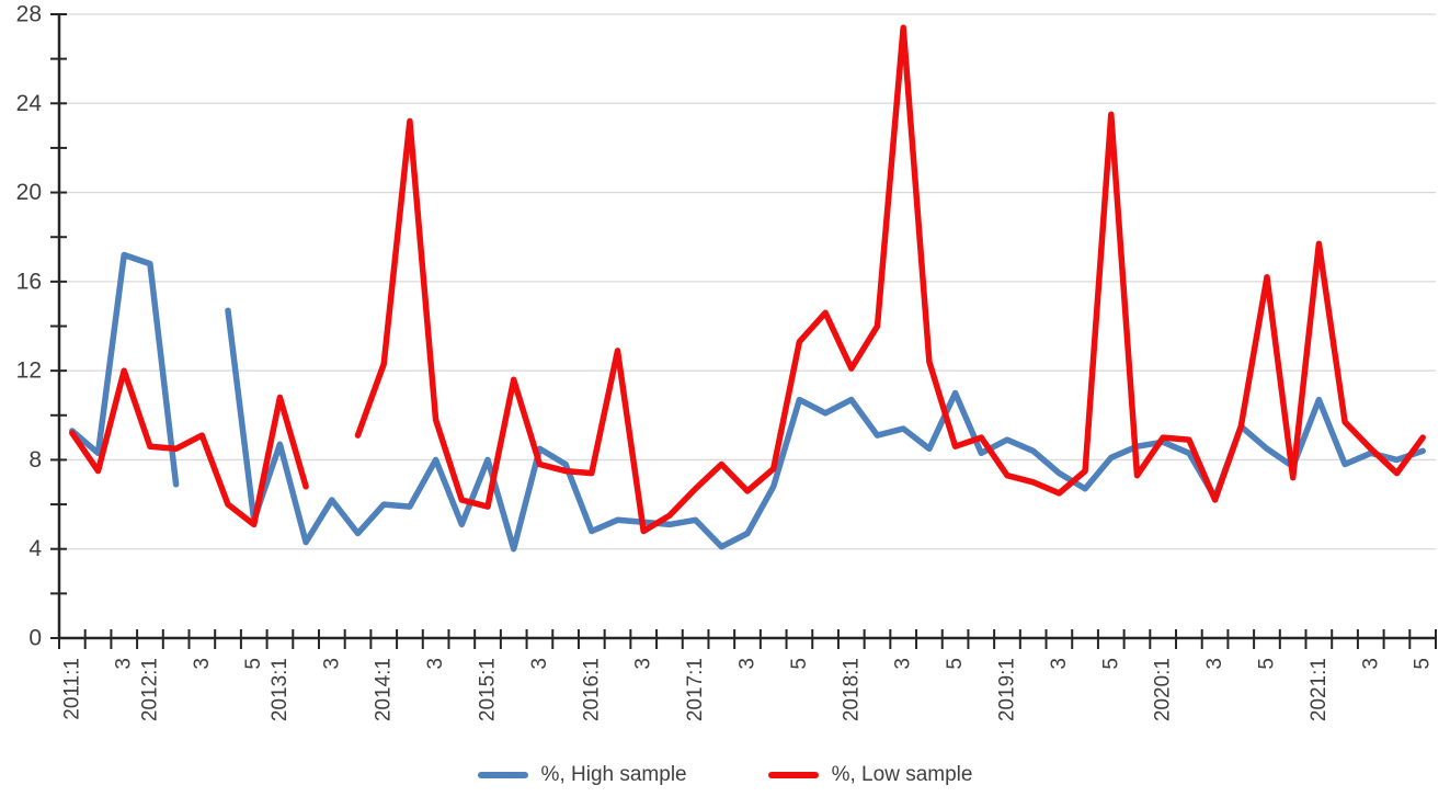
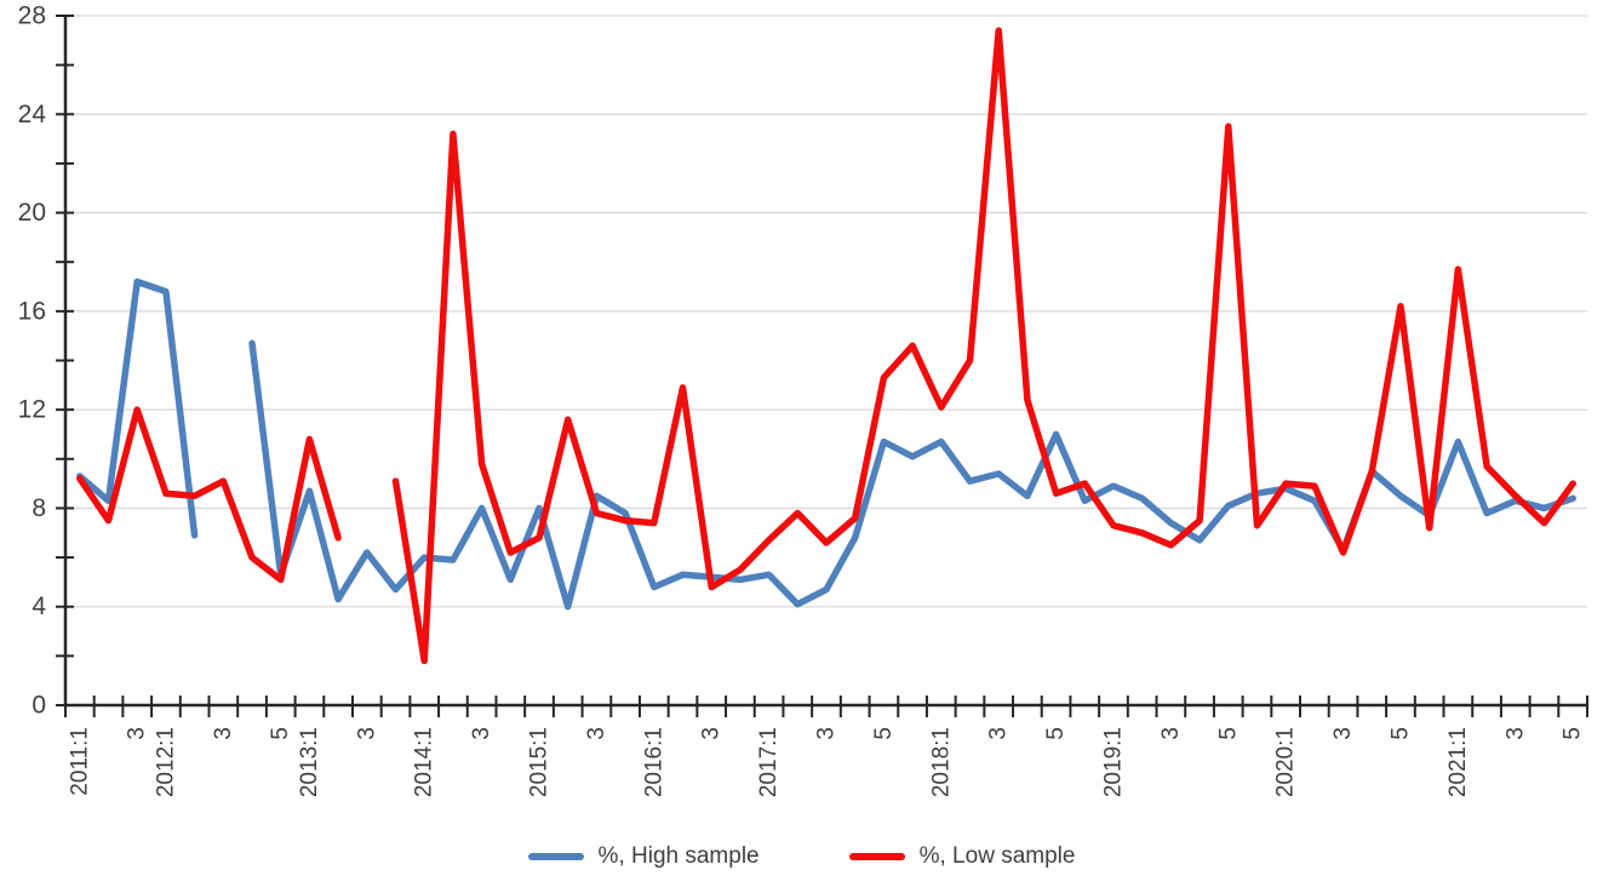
%, Low sample/2014:1: 12.3 -> 1.8
%, Low sample/2015:1: 5.9 -> 6.8
